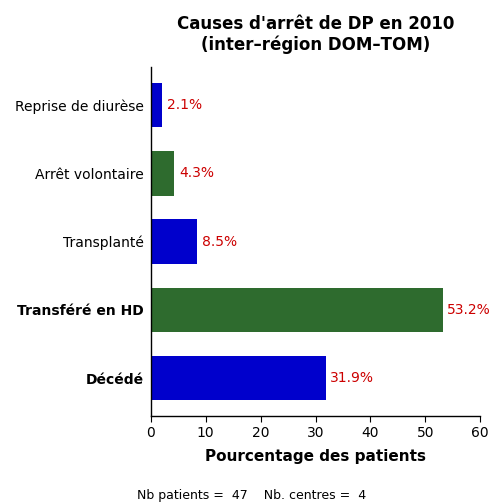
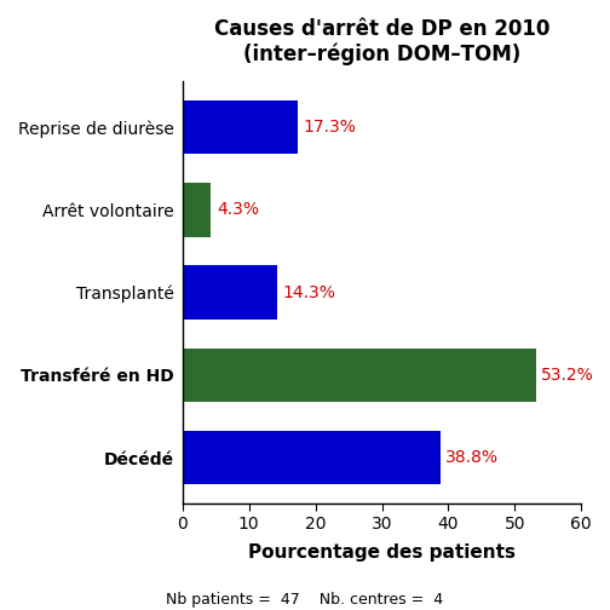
Reprise de diurèse: 2.1% -> 17.3%
Transplanté: 8.5% -> 14.3%
Décédé: 31.9% -> 38.8%
